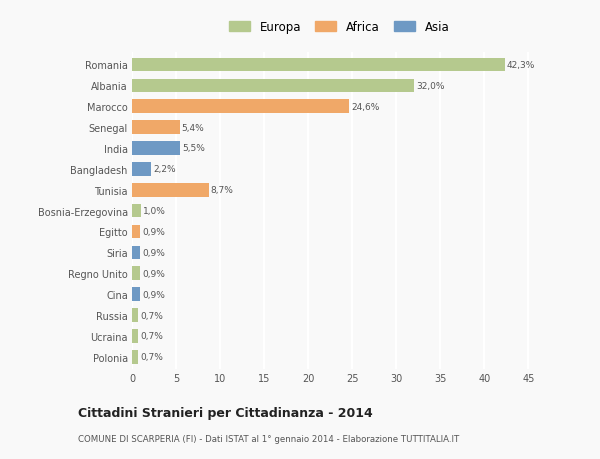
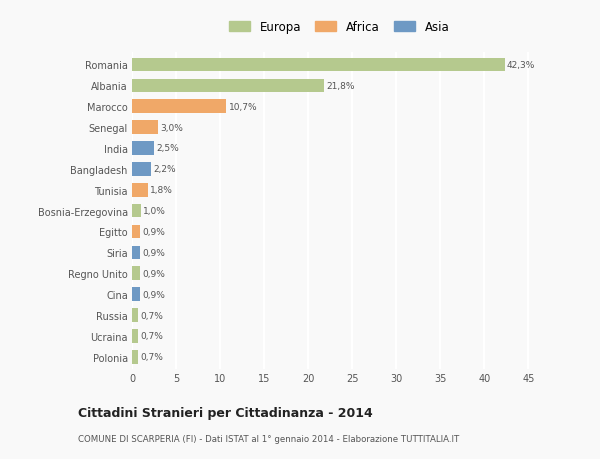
Albania: 32,0% -> 21,8%
Marocco: 24,6% -> 10,7%
Senegal: 5,4% -> 3,0%
India: 5,5% -> 2,5%
Tunisia: 8,7% -> 1,8%
